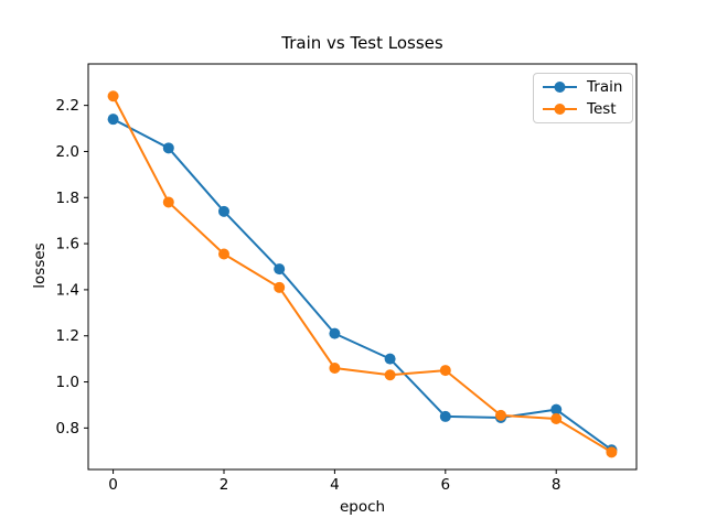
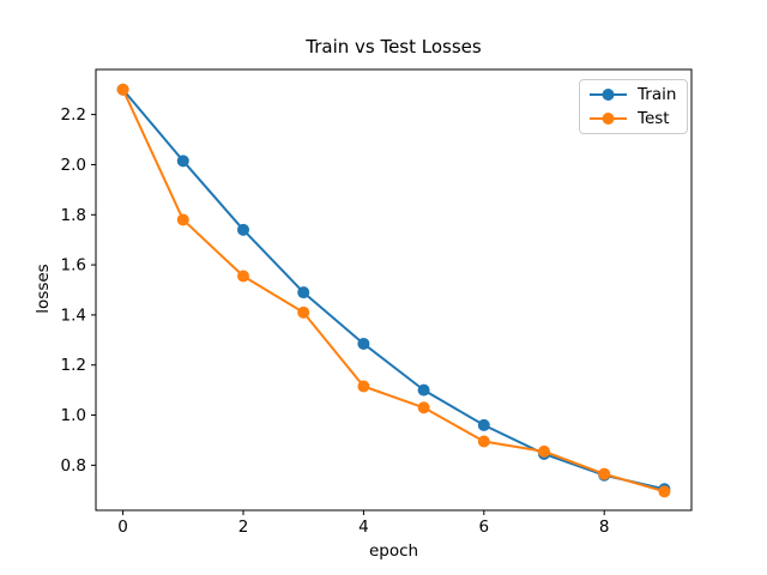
Train/0: 2.14 -> 2.30
Test/0: 2.24 -> 2.30
Train/4: 1.21 -> 1.28
Test/4: 1.06 -> 1.11
Train/6: 0.85 -> 0.96
Test/6: 1.05 -> 0.90
Train/8: 0.88 -> 0.76
Test/8: 0.84 -> 0.77
